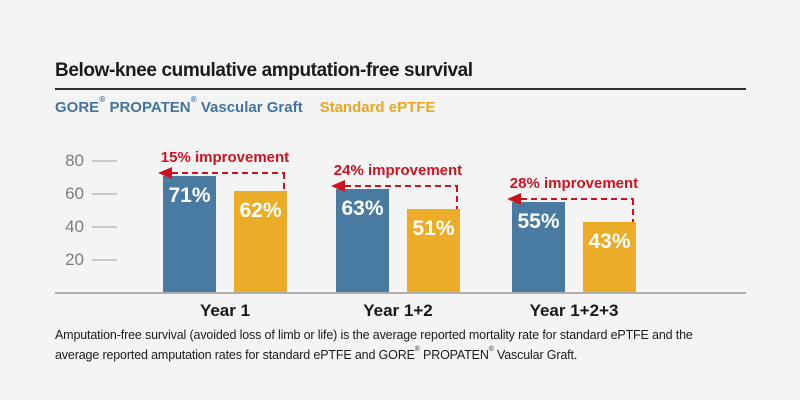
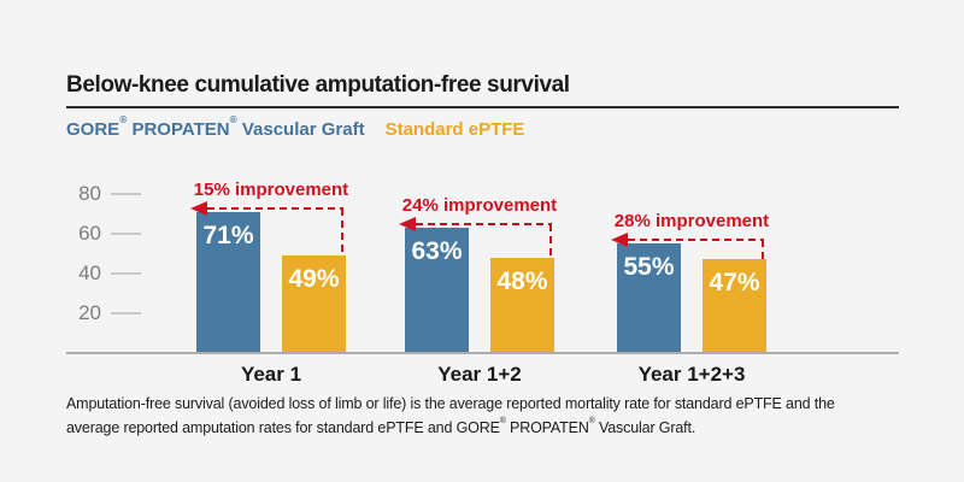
Standard ePTFE/Year 1: 62% -> 49%
Standard ePTFE/Year 1+2: 51% -> 48%
Standard ePTFE/Year 1+2+3: 43% -> 47%
